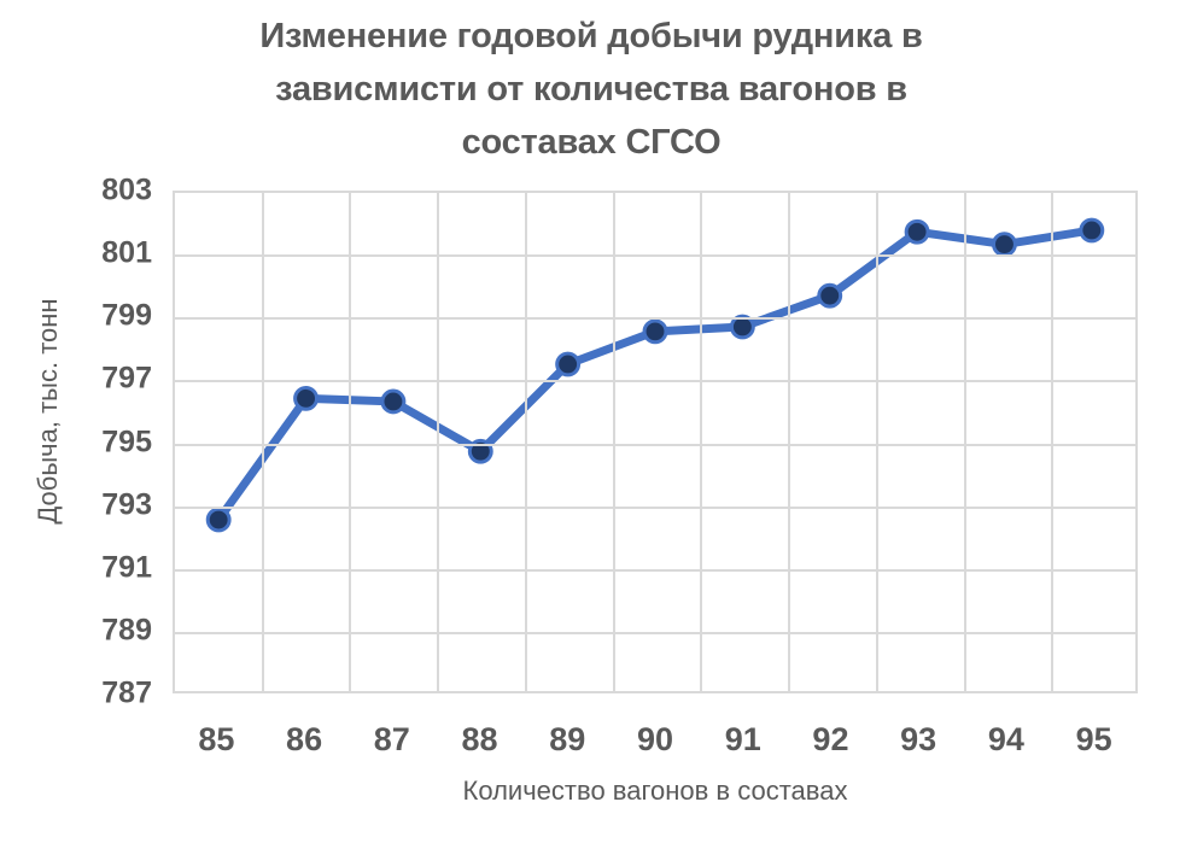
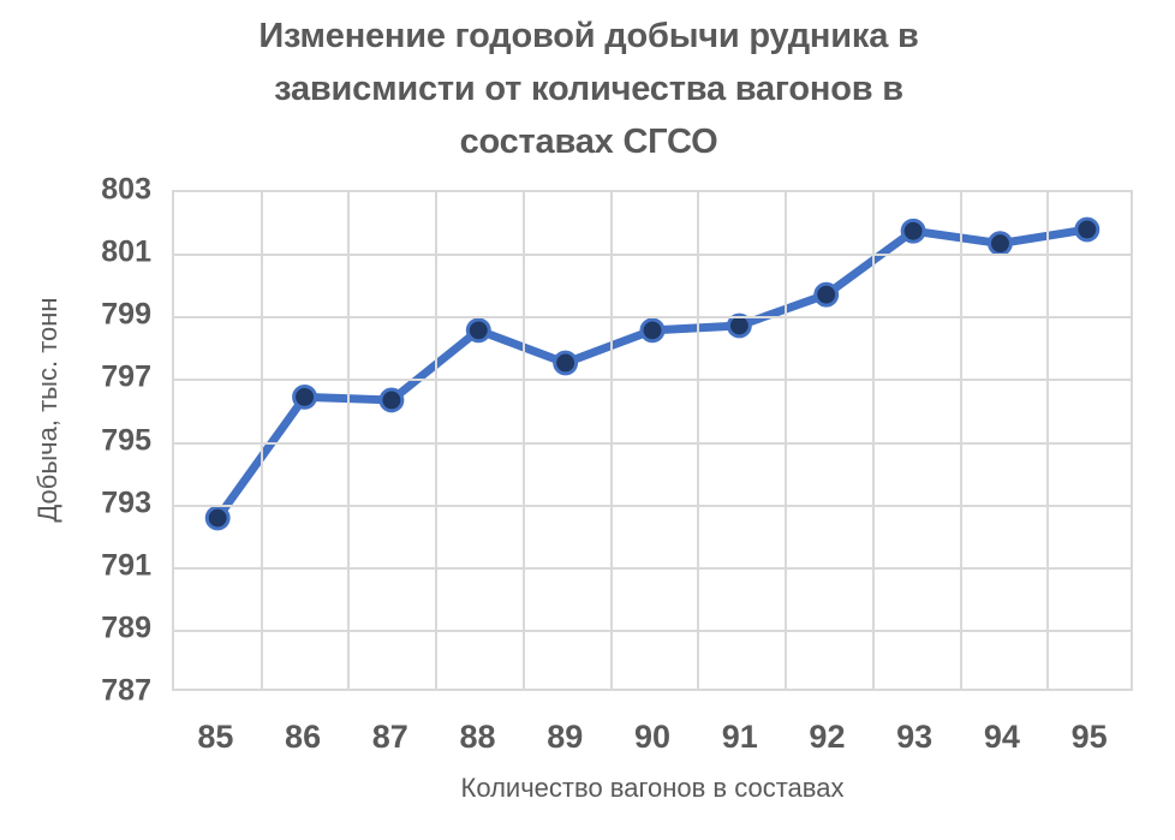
88: 794.7 -> 798.5
